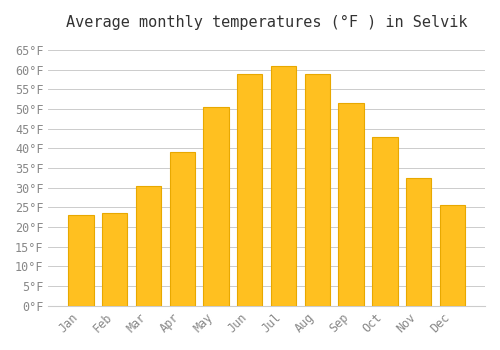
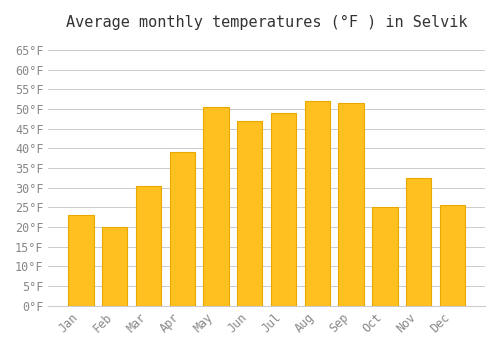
Feb: 23.5°F -> 20.0°F
Jun: 59.0°F -> 47.0°F
Jul: 61.0°F -> 49.0°F
Aug: 59.0°F -> 52.0°F
Oct: 43.0°F -> 25.0°F
